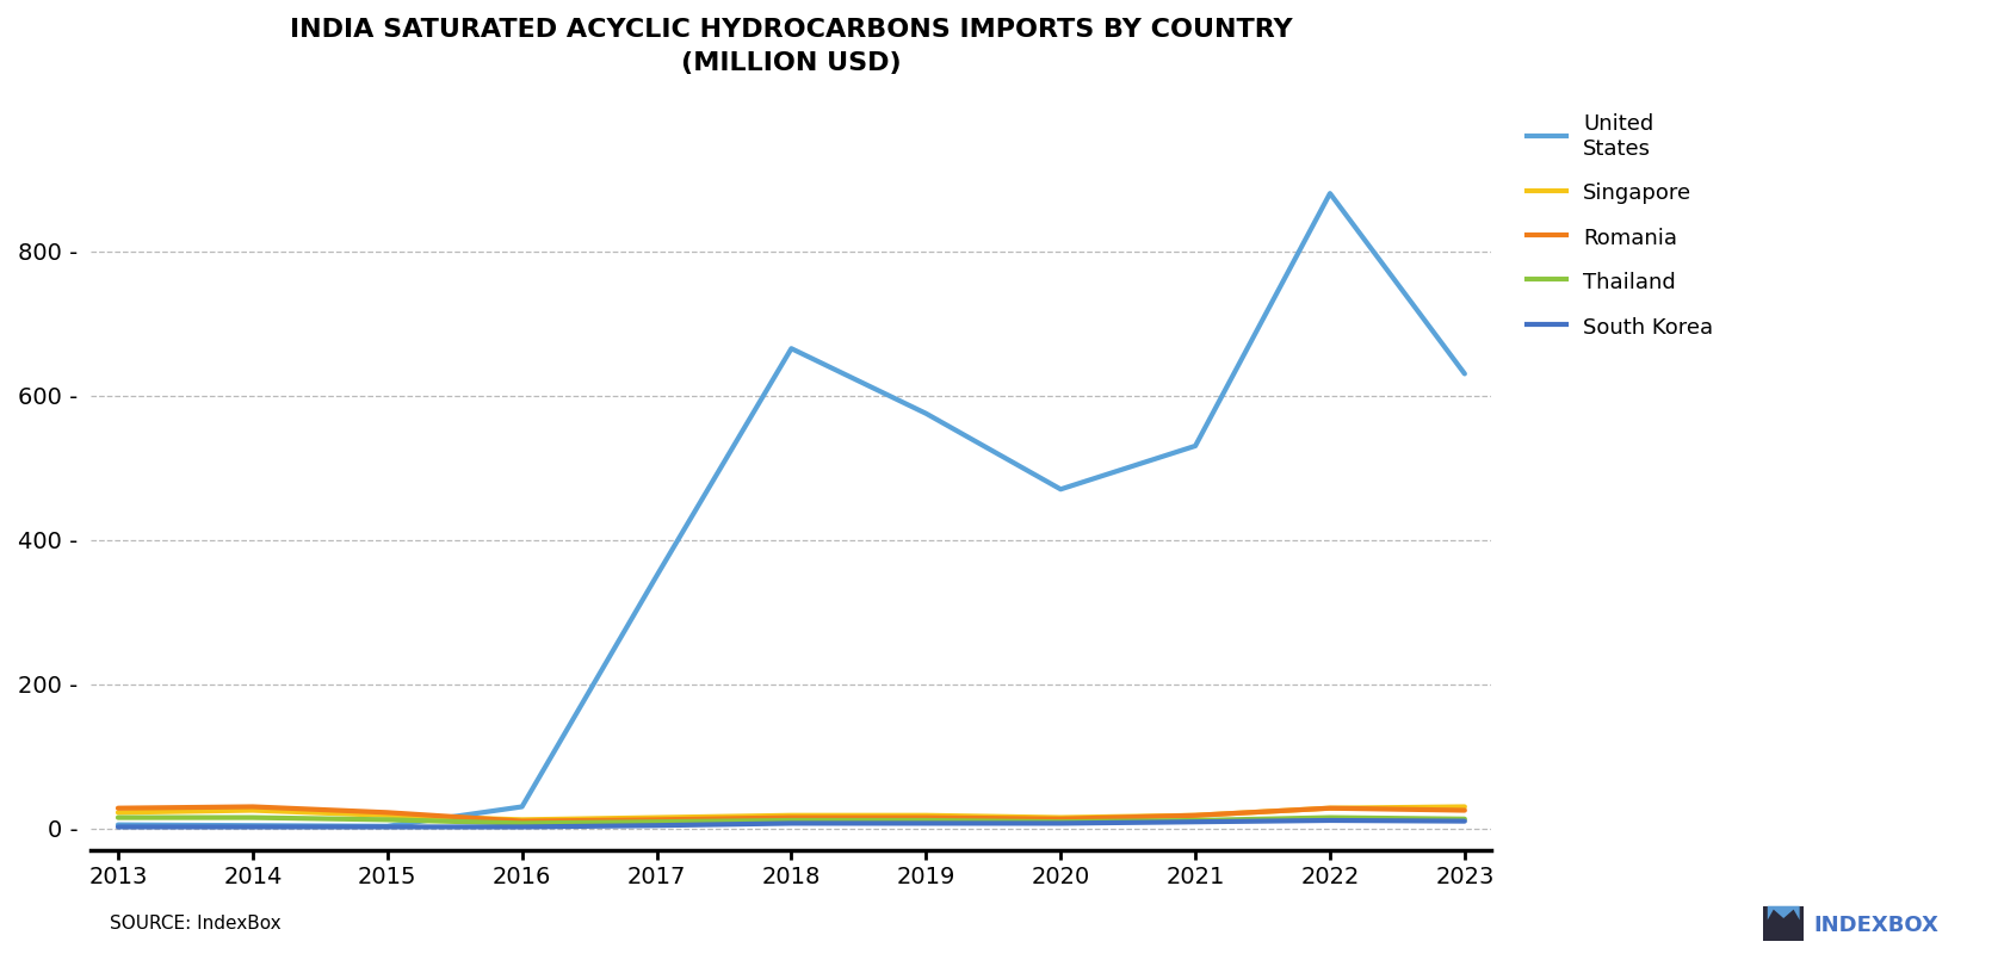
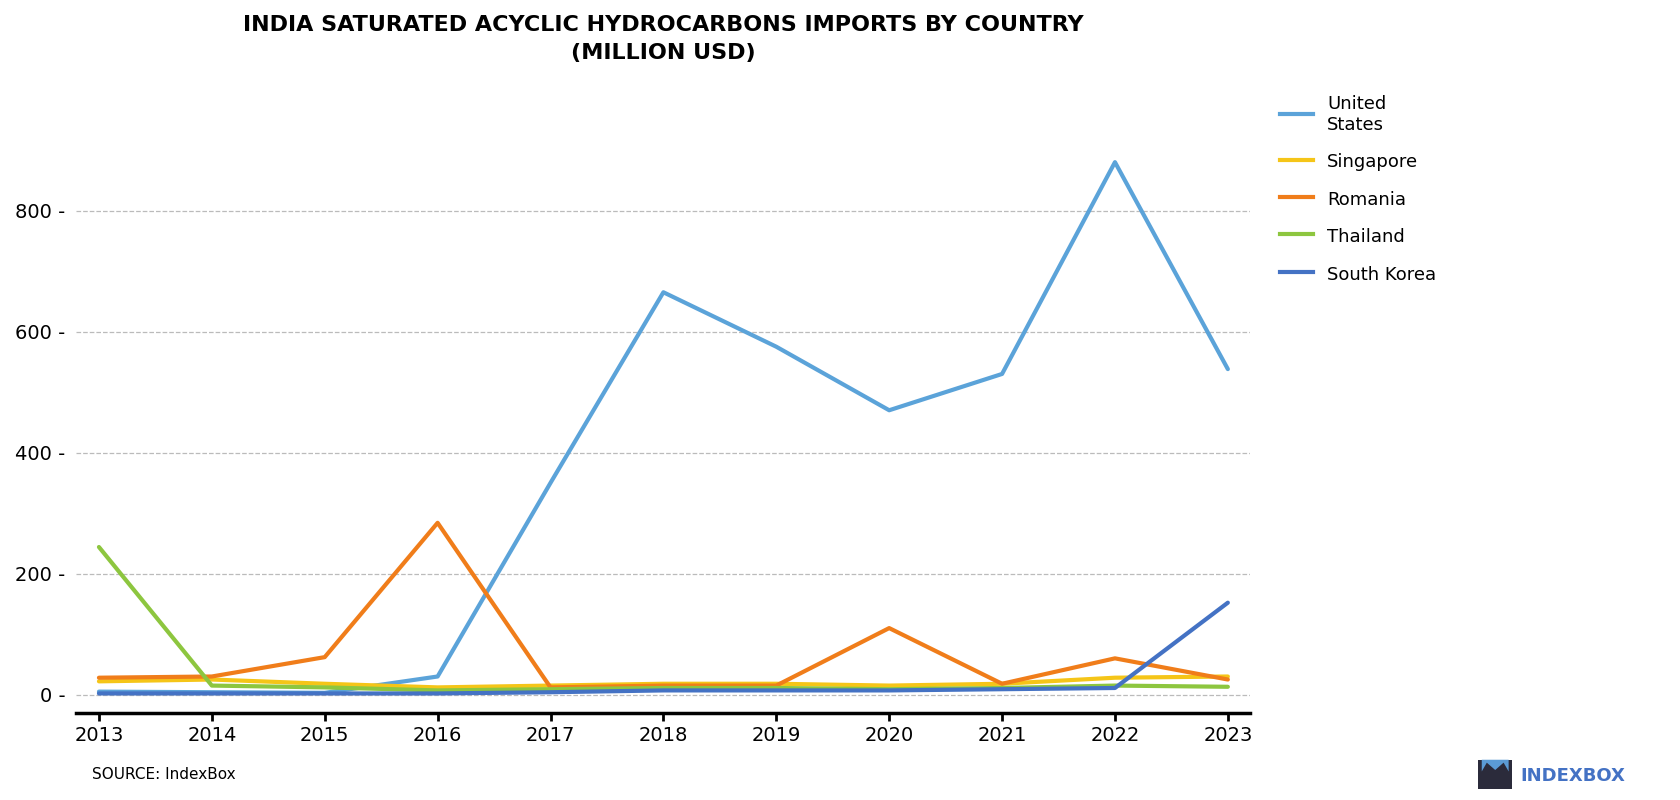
Thailand/2013: 15 - -> 244 -
Romania/2015: 22 - -> 62 -
Romania/2016: 10 - -> 284 -
Romania/2020: 13 - -> 110 -
Romania/2022: 28 - -> 60 -
United States/2023: 630 - -> 538 -
South Korea/2023: 10 - -> 152 -
